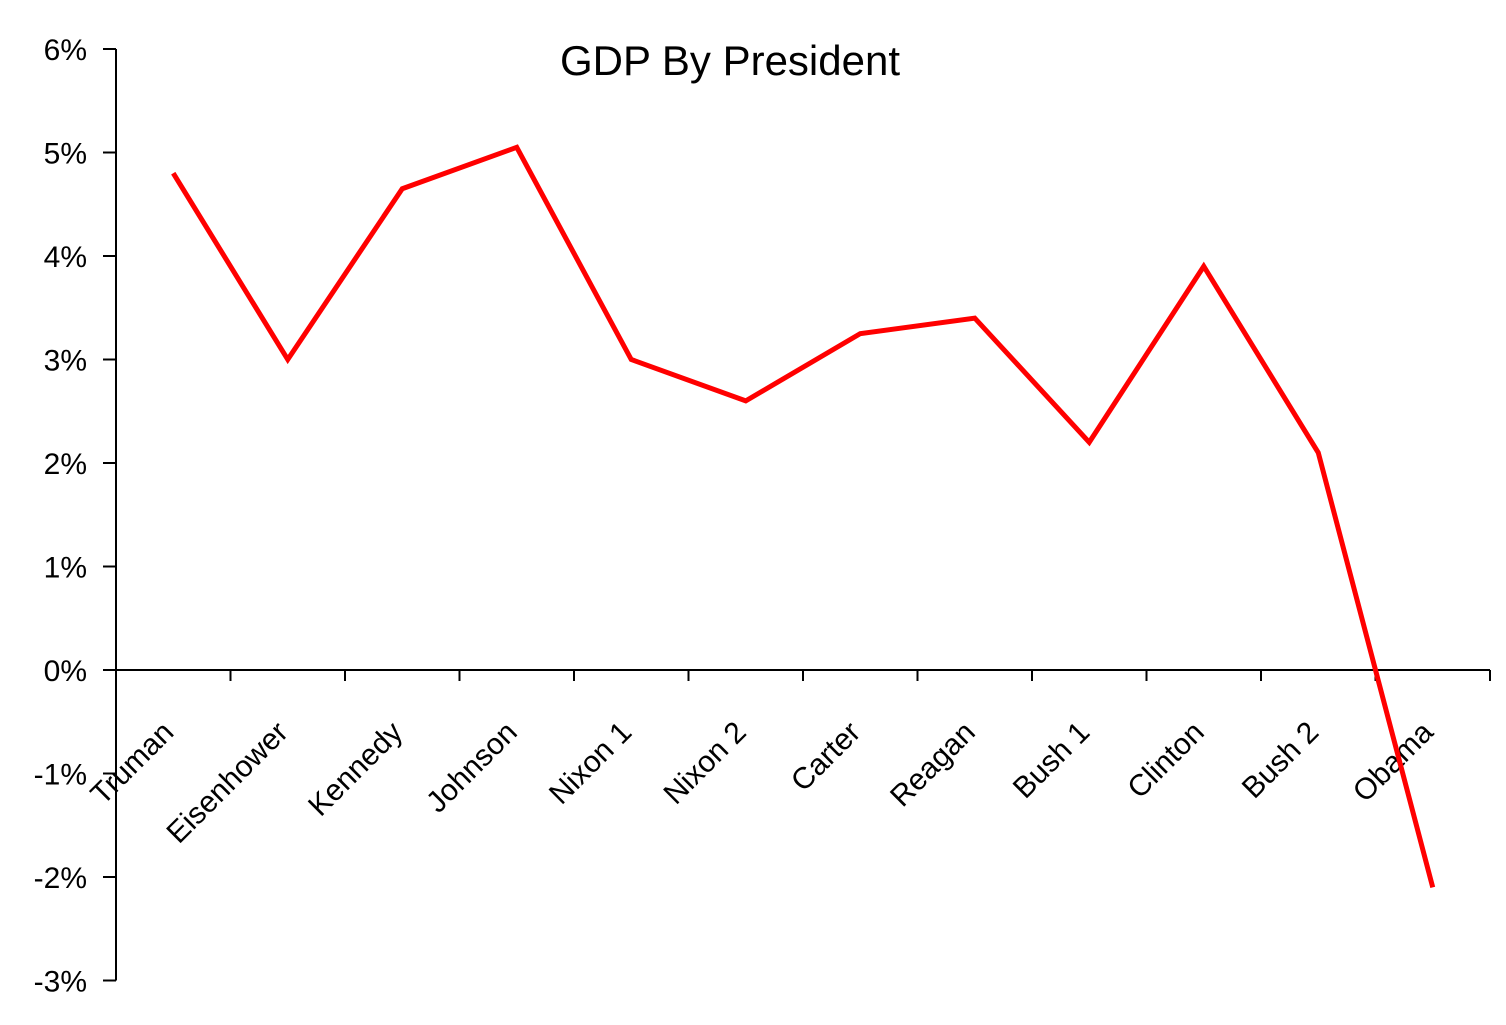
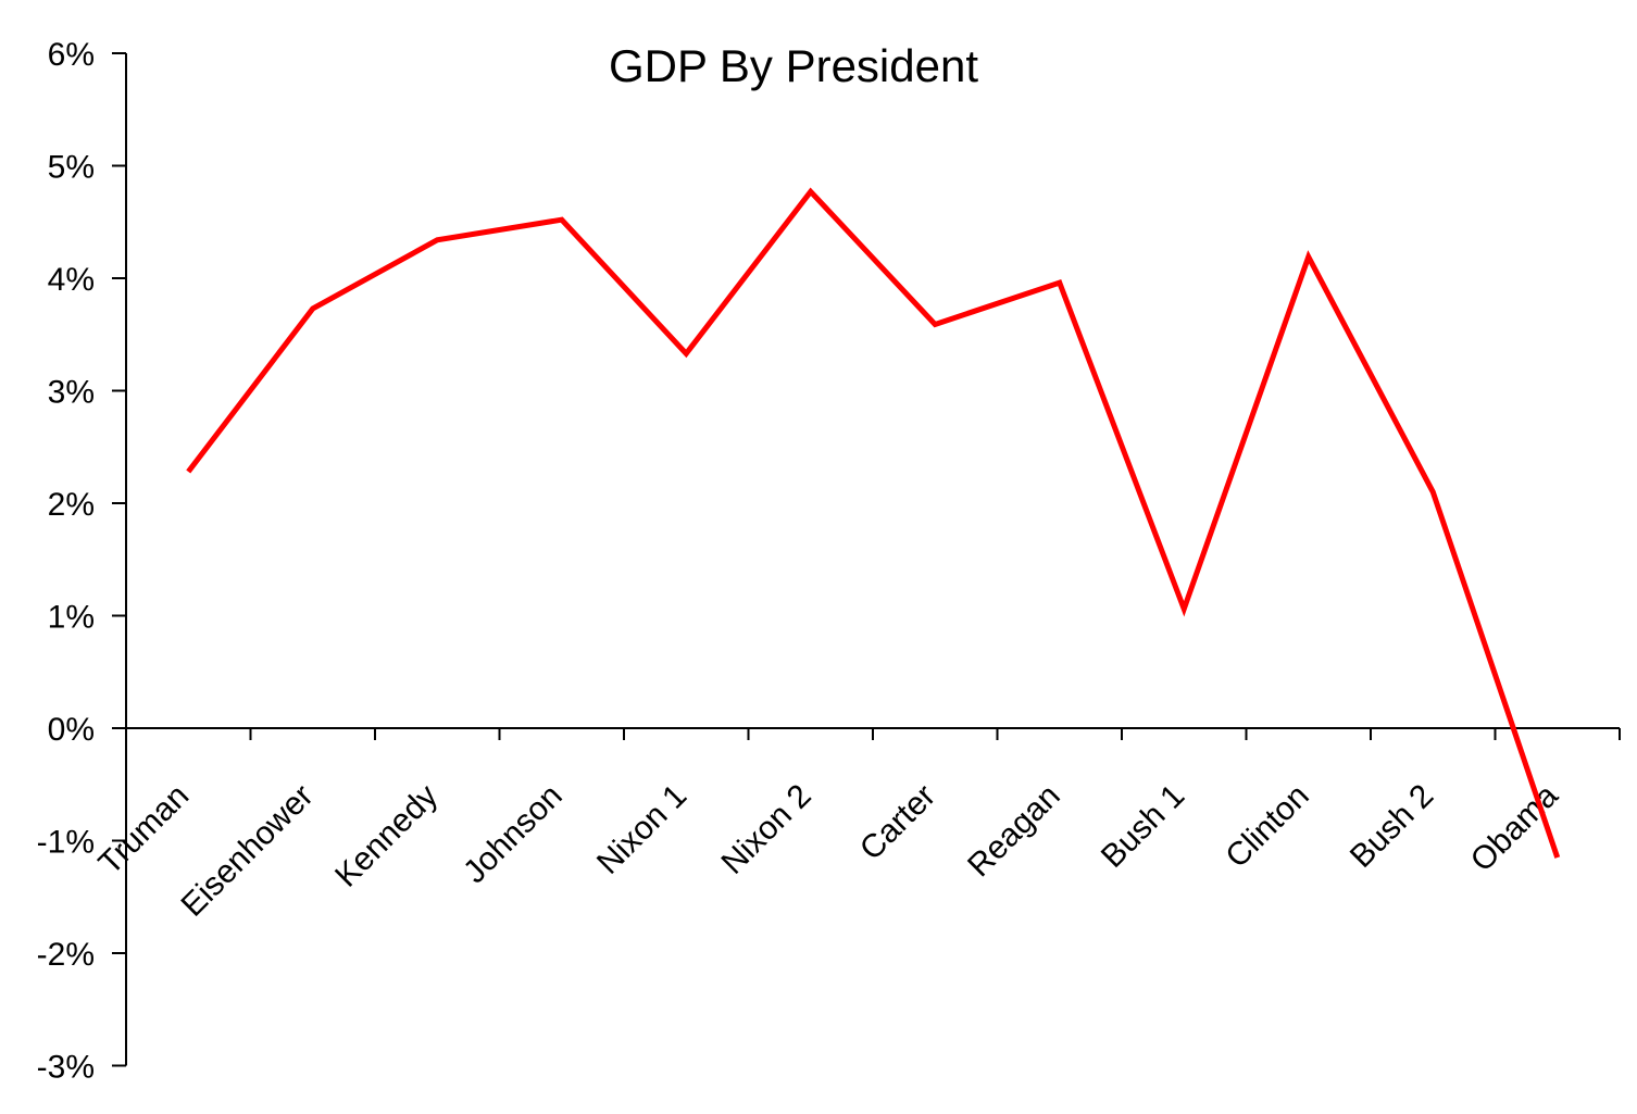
Truman: 4.80% -> 2.28%
Eisenhower: 3.00% -> 3.73%
Kennedy: 4.65% -> 4.34%
Johnson: 5.05% -> 4.52%
Nixon 1: 3.00% -> 3.33%
Nixon 2: 2.60% -> 4.77%
Carter: 3.25% -> 3.59%
Reagan: 3.40% -> 3.96%
Bush 1: 2.20% -> 1.06%
Clinton: 3.90% -> 4.19%
Obama: -2.10% -> -1.15%
